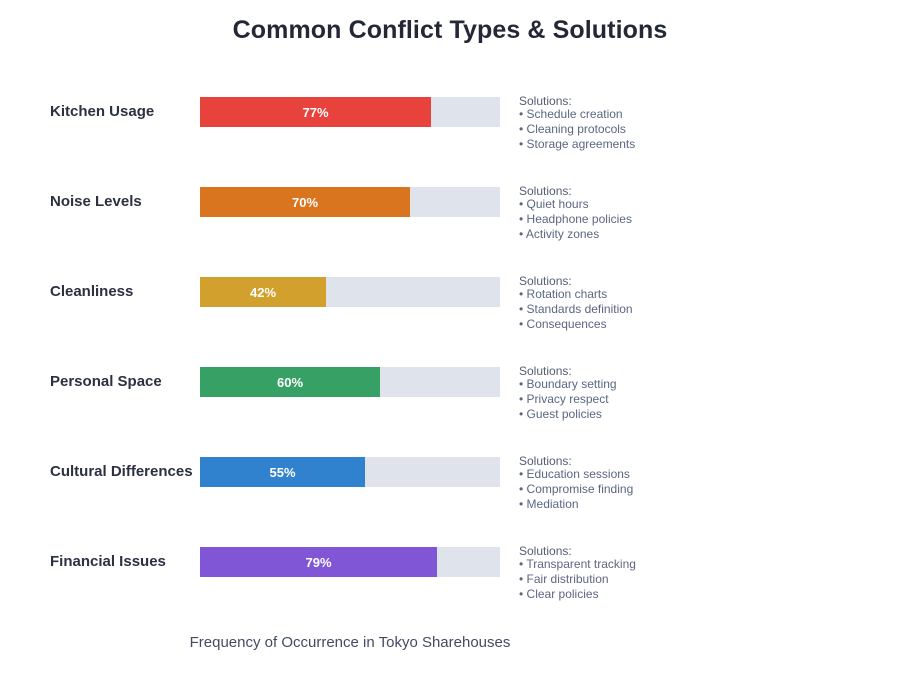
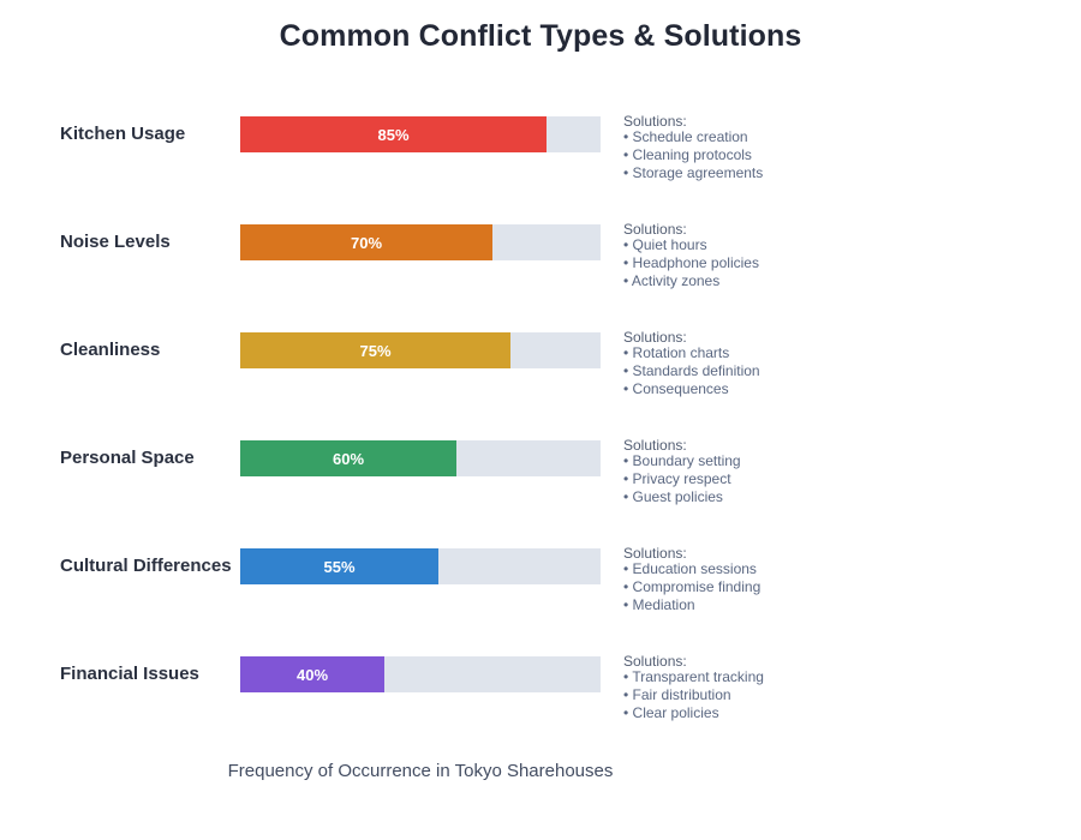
Kitchen Usage: 77% -> 85%
Cleanliness: 42% -> 75%
Financial Issues: 79% -> 40%
